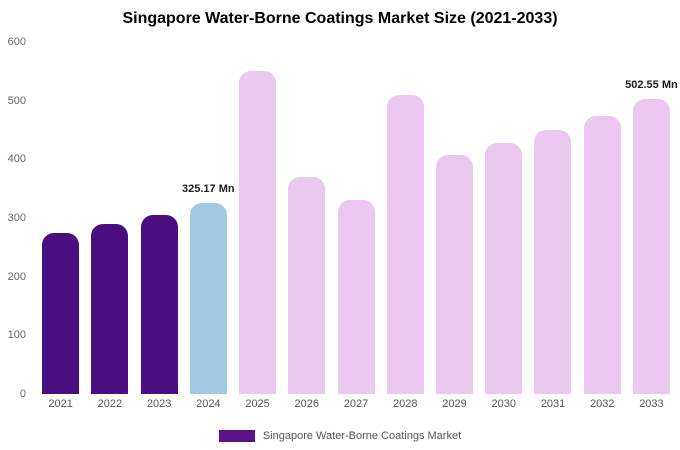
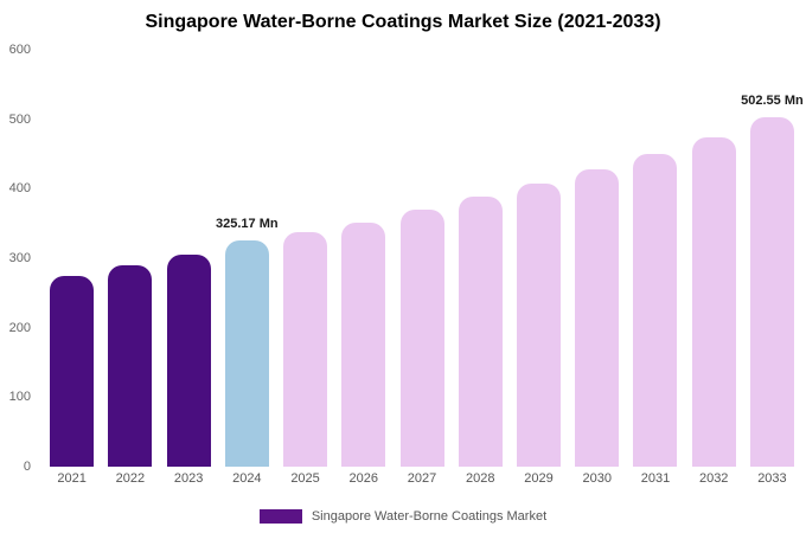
2025: 550 -> 340
2026: 370 -> 350
2027: 330 -> 370
2028: 510 -> 390
